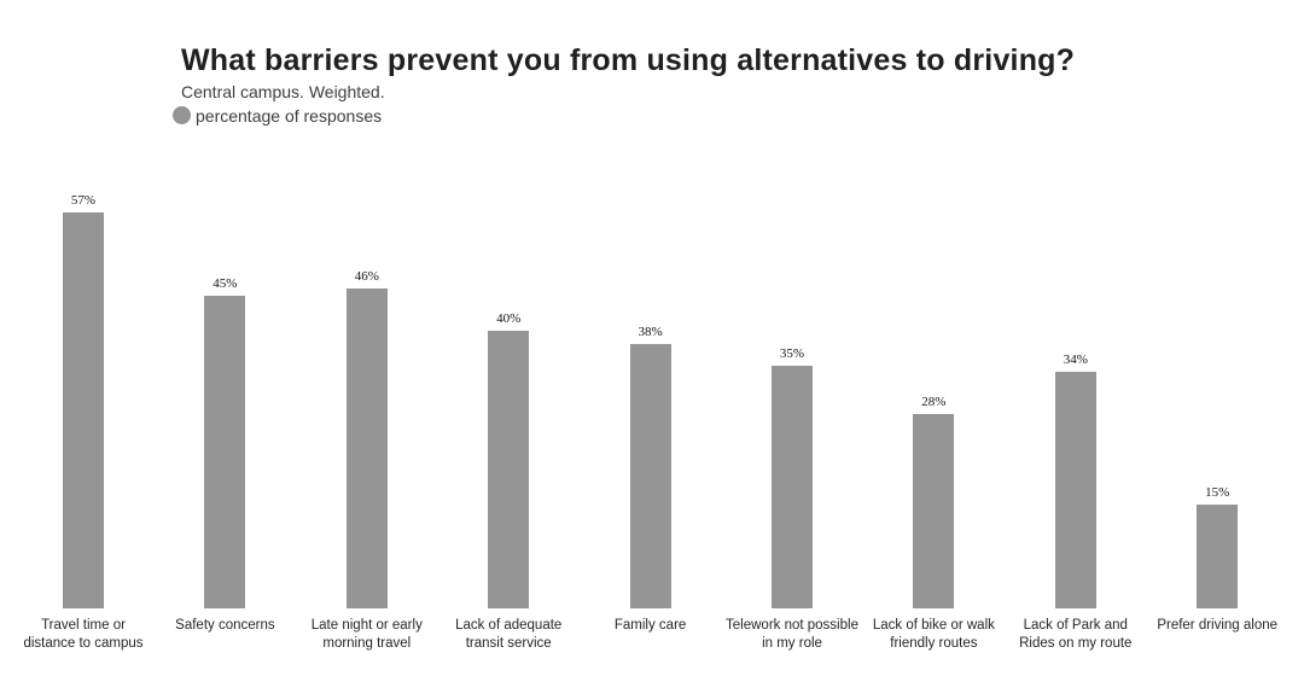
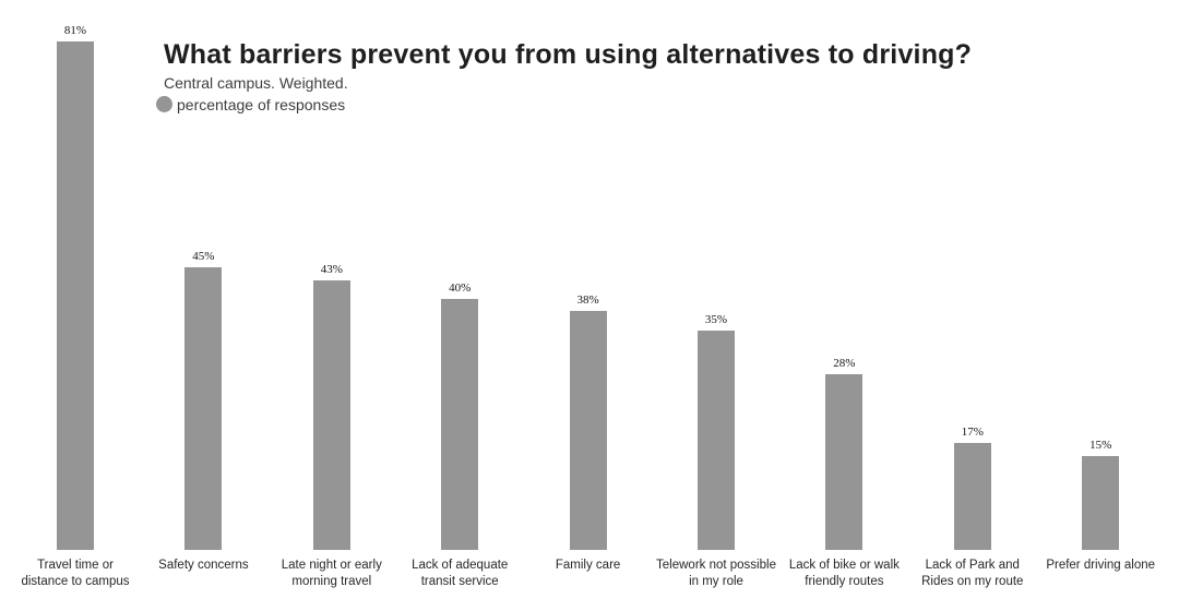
Travel time or distance to campus: 57% -> 81%
Late night or early morning travel: 46% -> 43%
Lack of Park and Rides on my route: 34% -> 17%
